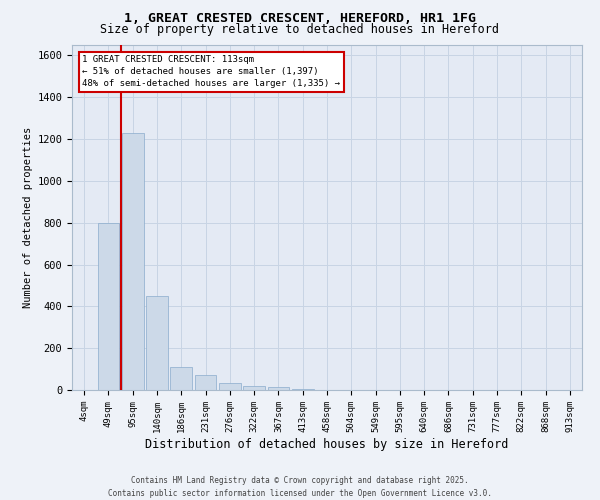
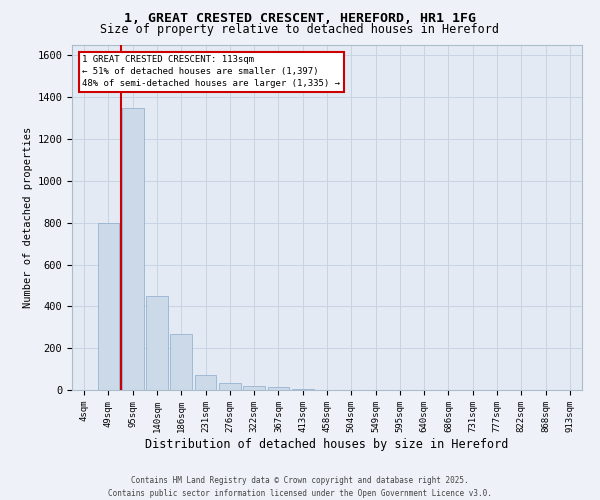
95sqm: 1230 -> 1350
186sqm: 110 -> 270
